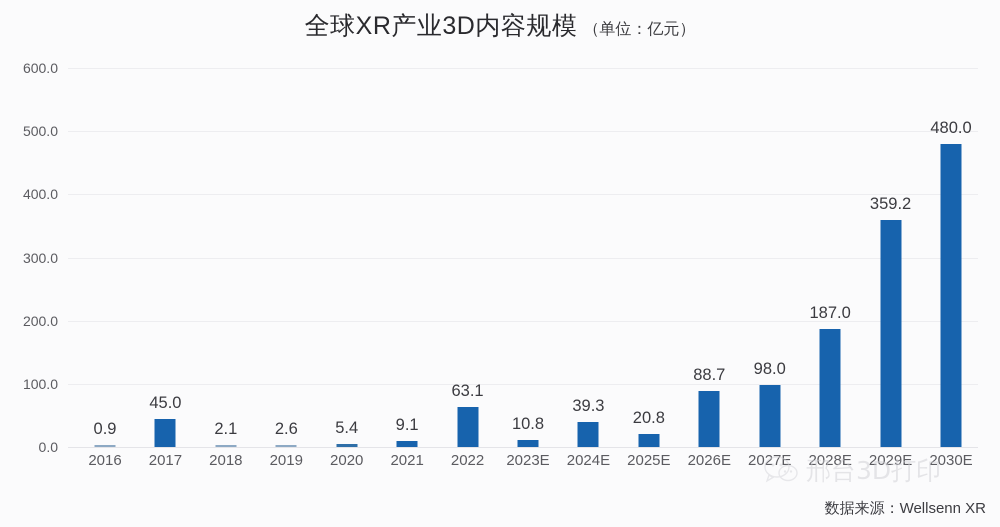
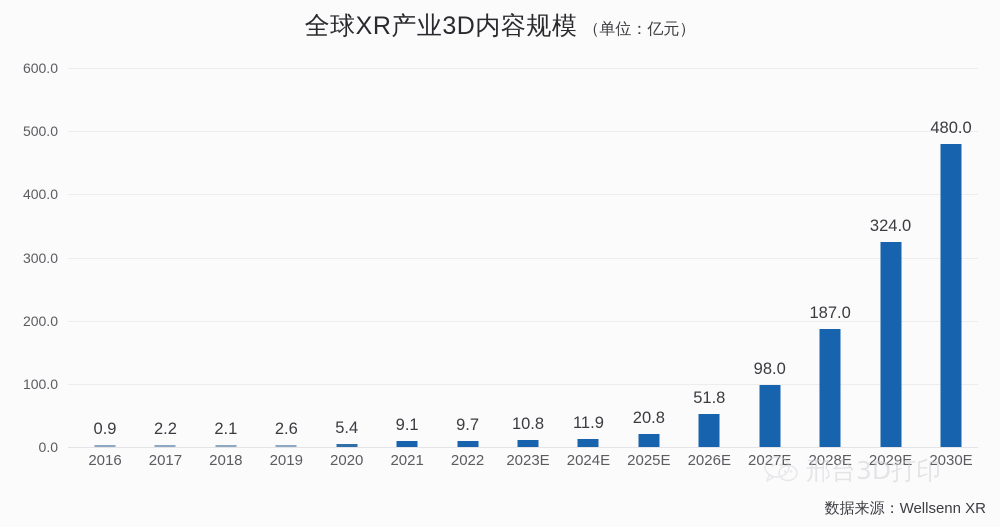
2017: 45.0 -> 2.2
2022: 63.1 -> 9.7
2024E: 39.3 -> 11.9
2026E: 88.7 -> 51.8
2029E: 359.2 -> 324.0
